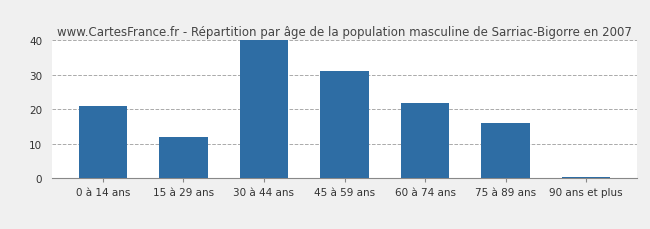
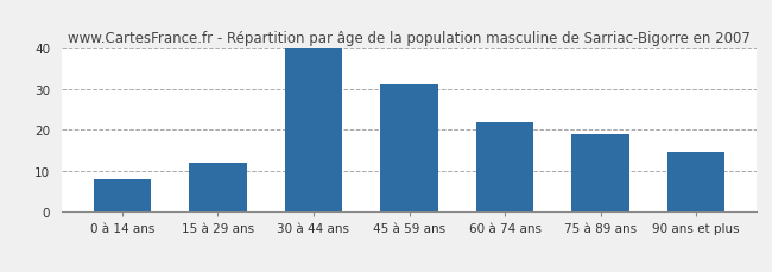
0 à 14 ans: 21.0 -> 8.0
75 à 89 ans: 16.0 -> 19.0
90 ans et plus: 0.5 -> 14.5
